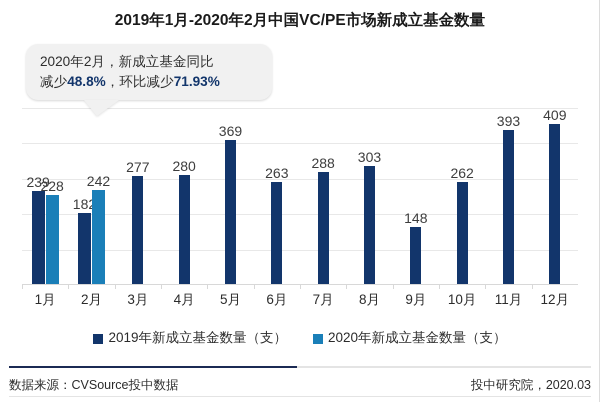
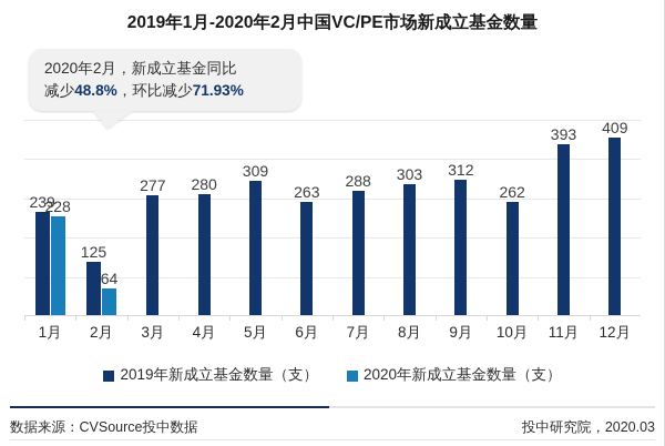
2019年新成立基金数量（支）/2月: 182 -> 125
2020年新成立基金数量（支）/2月: 242 -> 64
2019年新成立基金数量（支）/5月: 369 -> 309
2019年新成立基金数量（支）/9月: 148 -> 312
